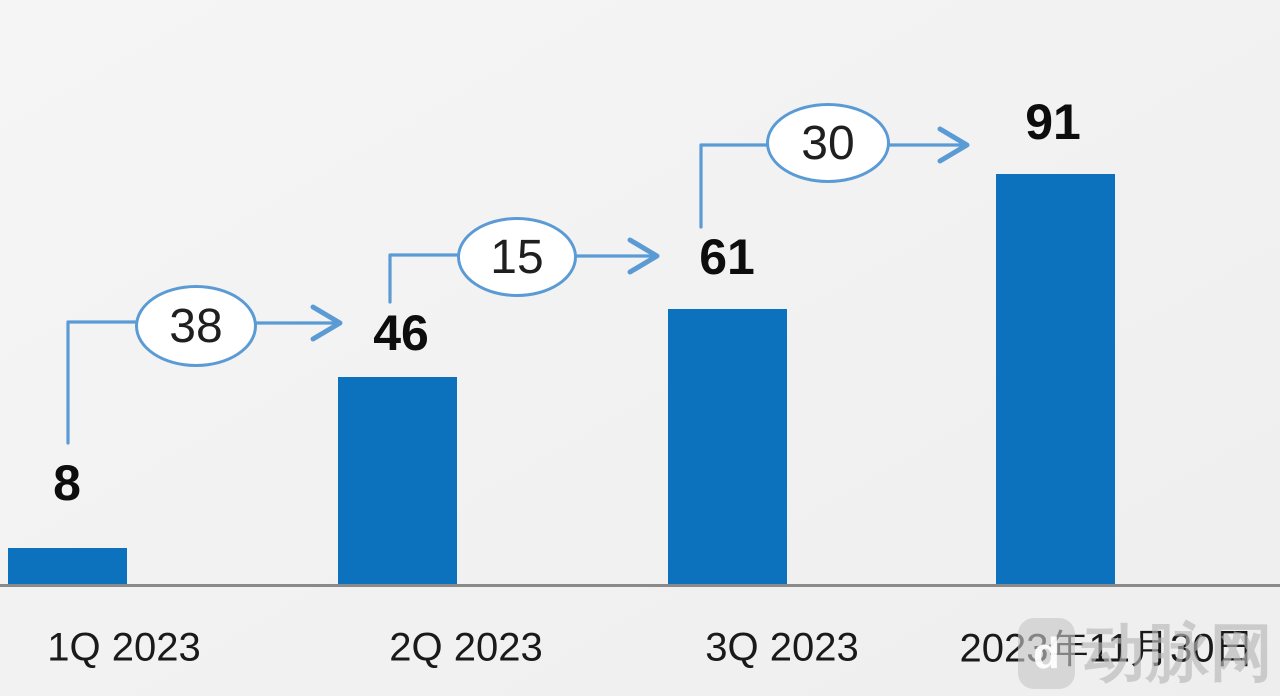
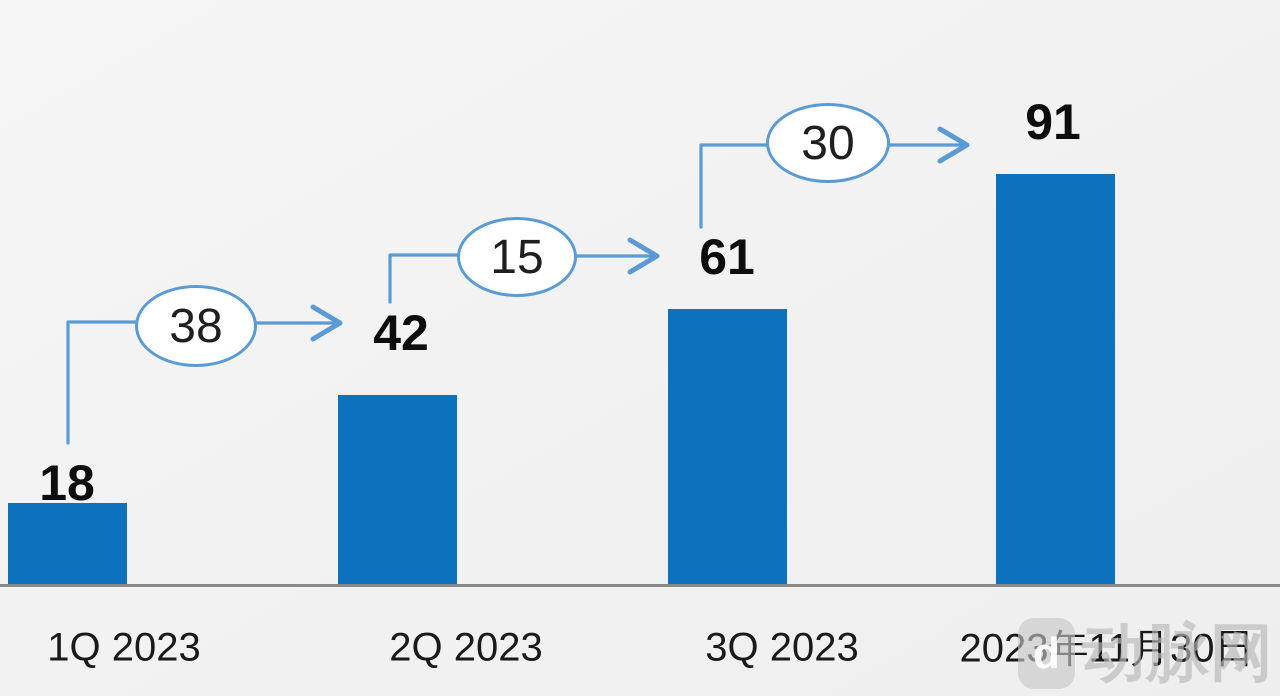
1Q 2023: 8 -> 18
2Q 2023: 46 -> 42
